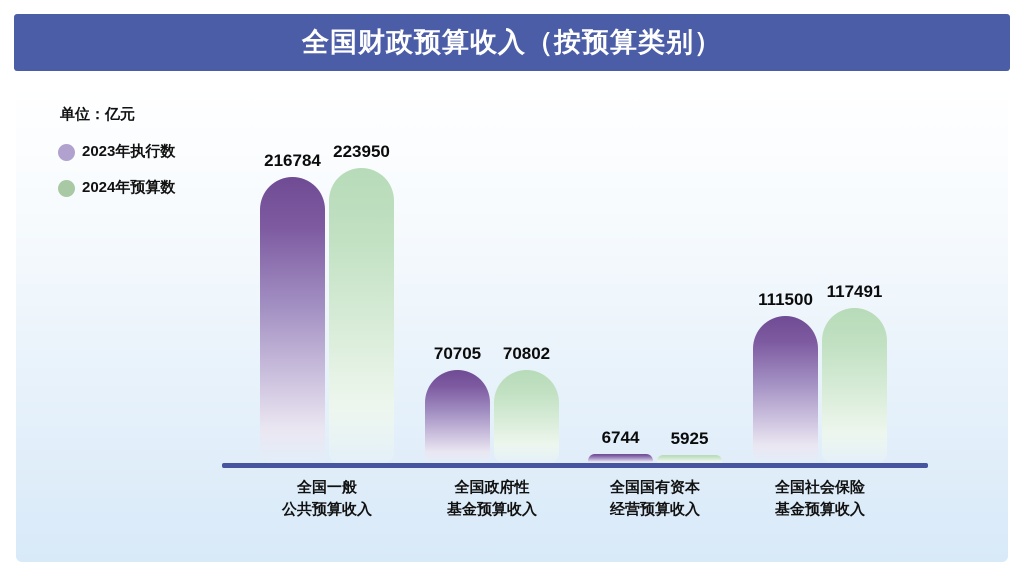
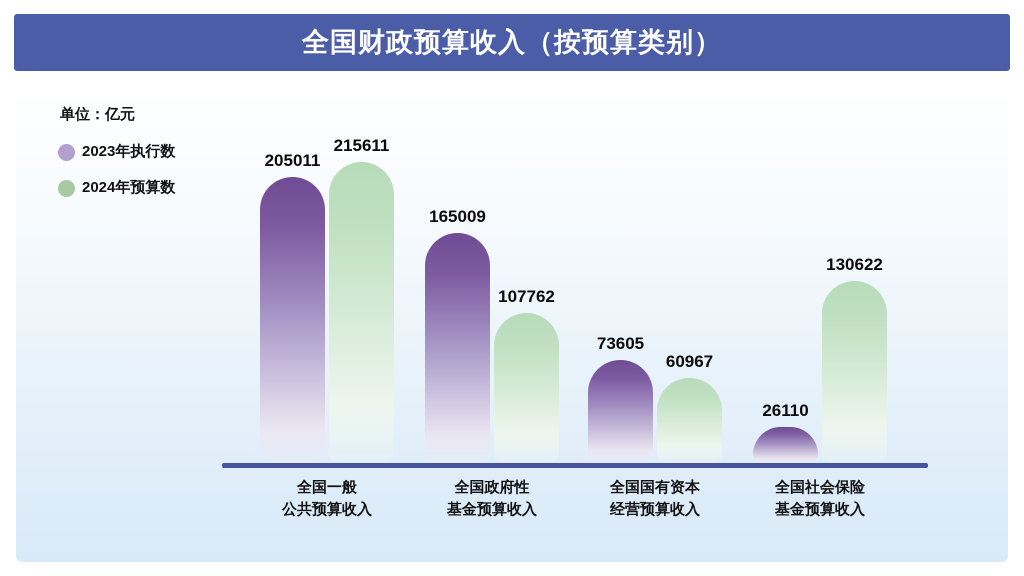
2023年执行数/全国一般 公共预算收入: 216784 -> 205011
2024年预算数/全国一般 公共预算收入: 223950 -> 215611
2023年执行数/全国政府性 基金预算收入: 70705 -> 165009
2024年预算数/全国政府性 基金预算收入: 70802 -> 107762
2023年执行数/全国国有资本 经营预算收入: 6744 -> 73605
2024年预算数/全国国有资本 经营预算收入: 5925 -> 60967
2023年执行数/全国社会保险 基金预算收入: 111500 -> 26110
2024年预算数/全国社会保险 基金预算收入: 117491 -> 130622
